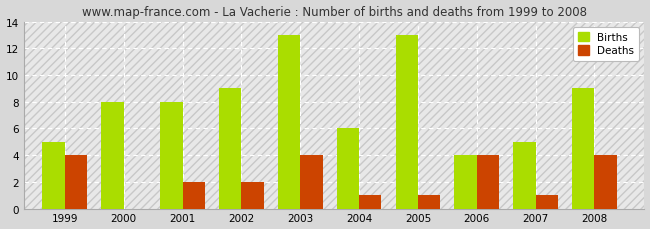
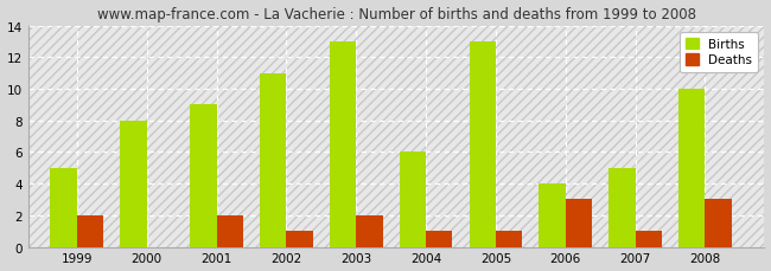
Deaths/1999: 4 -> 2
Births/2001: 8 -> 9
Births/2002: 9 -> 11
Deaths/2002: 2 -> 1
Deaths/2003: 4 -> 2
Deaths/2006: 4 -> 3
Births/2008: 9 -> 10
Deaths/2008: 4 -> 3
